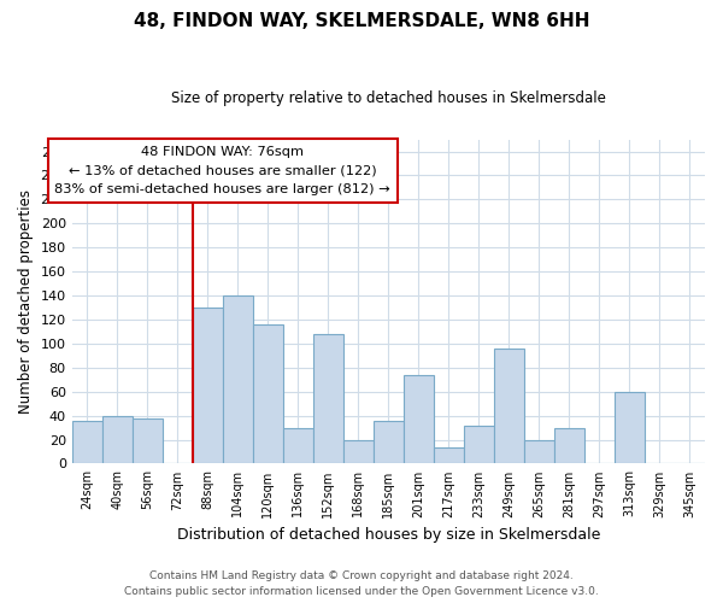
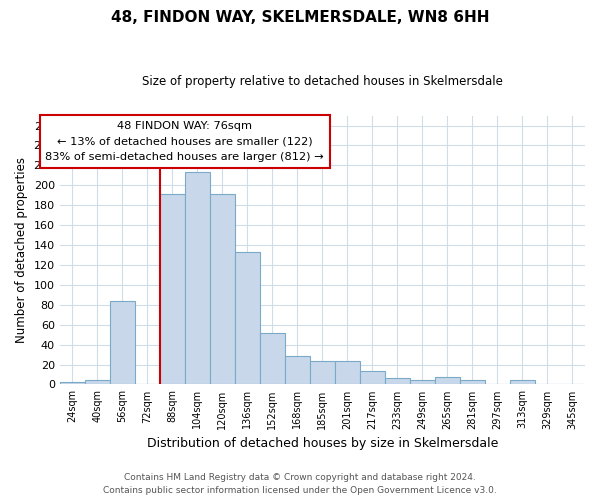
24sqm: 36 -> 2
40sqm: 40 -> 4
56sqm: 38 -> 84
88sqm: 130 -> 191
104sqm: 140 -> 213
120sqm: 116 -> 191
136sqm: 30 -> 133
152sqm: 108 -> 52
168sqm: 20 -> 29
185sqm: 36 -> 24
201sqm: 74 -> 24
233sqm: 32 -> 6
249sqm: 96 -> 4
265sqm: 20 -> 7
281sqm: 30 -> 4
313sqm: 60 -> 4
